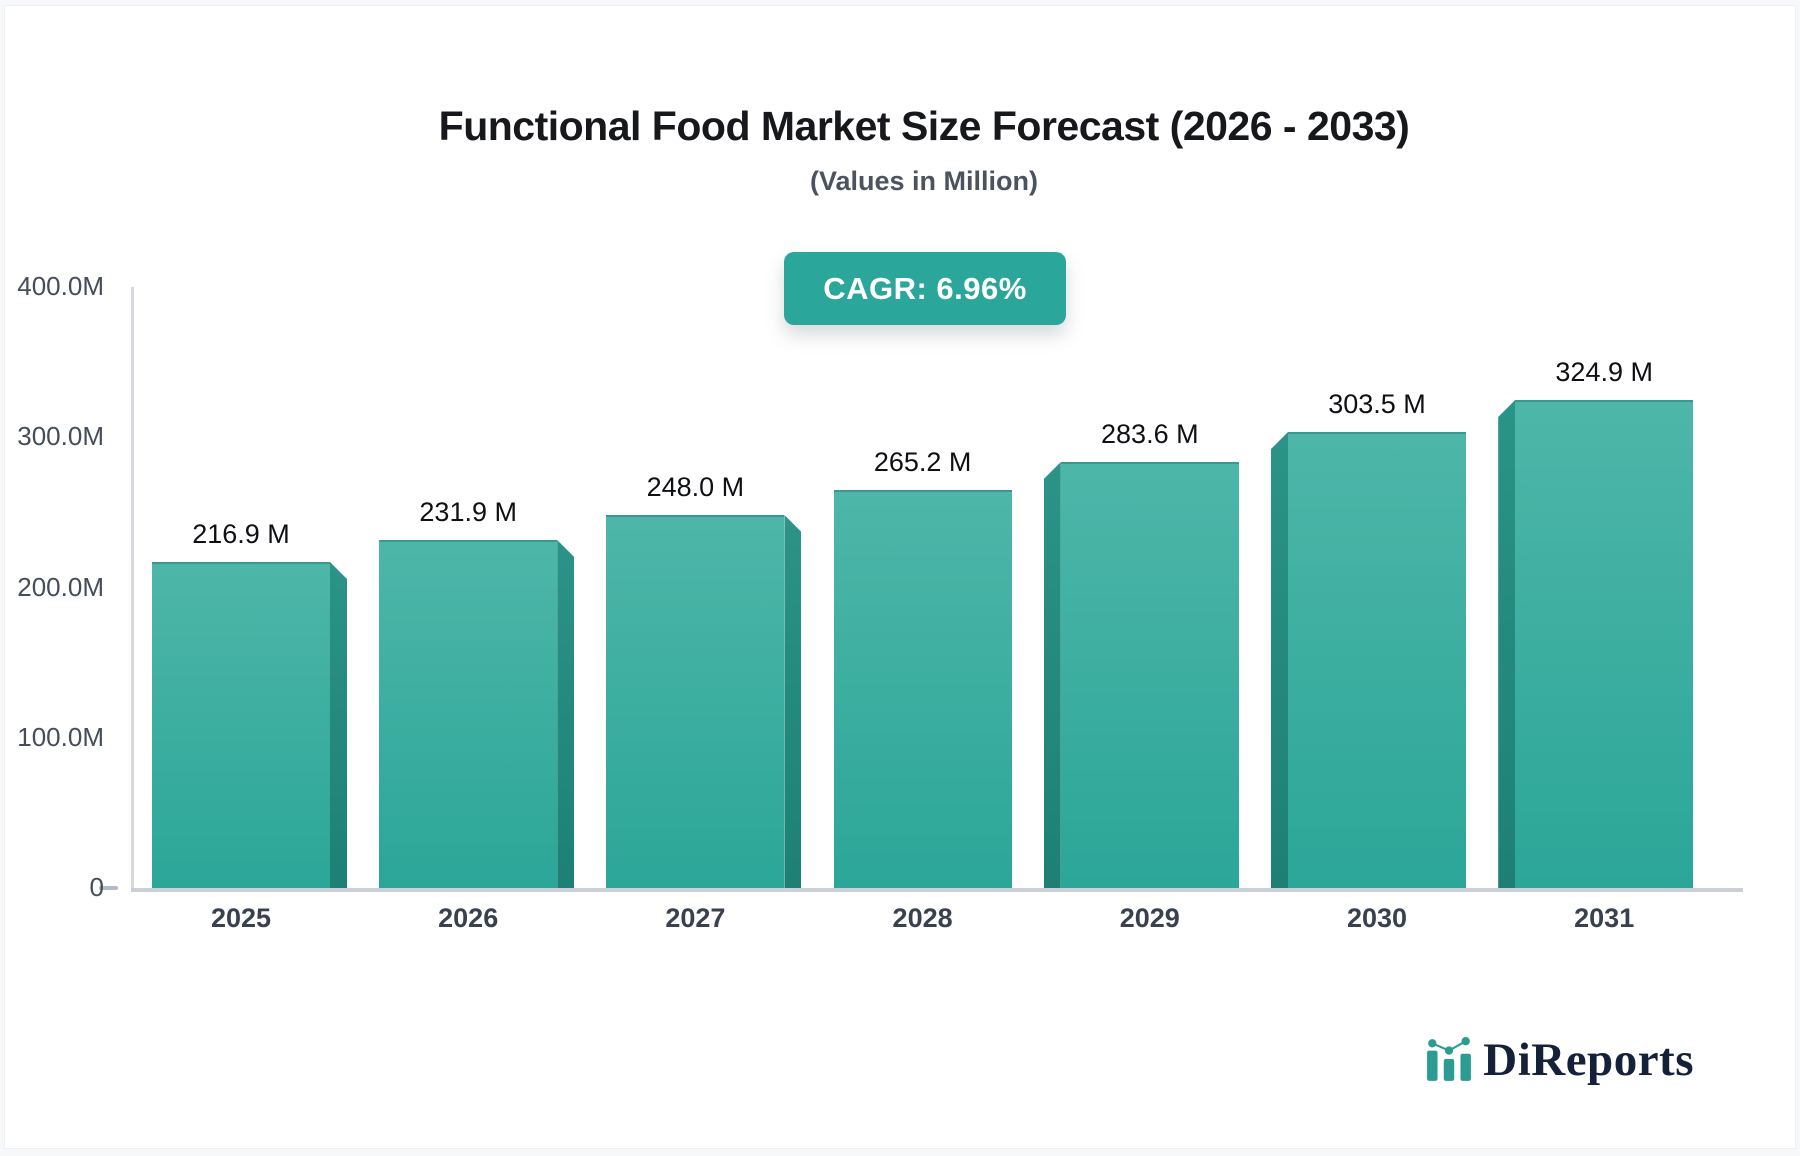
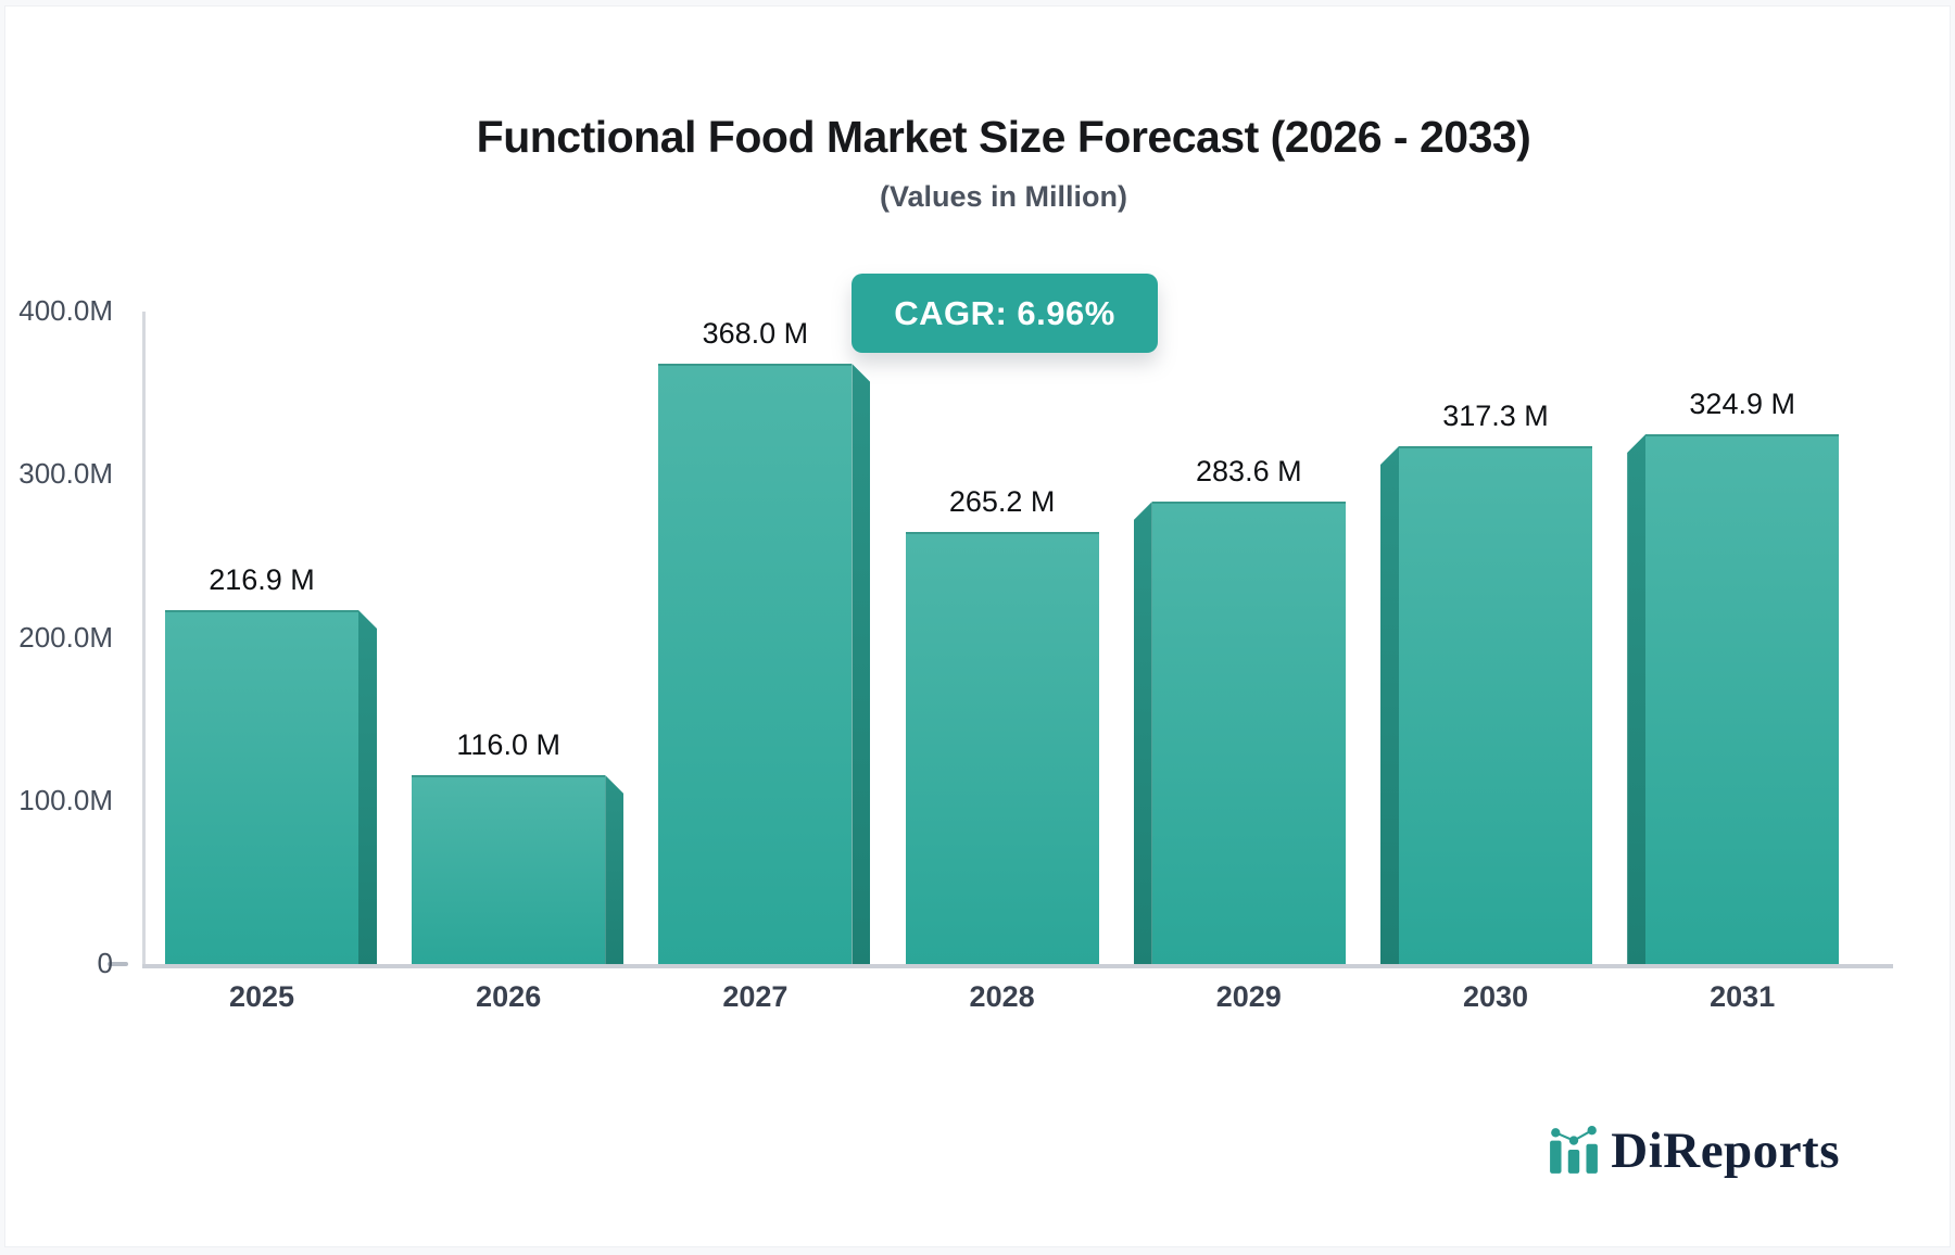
2026: 231.9 -> 116.0
2027: 248.0 -> 368.0
2030: 303.5 -> 317.3
